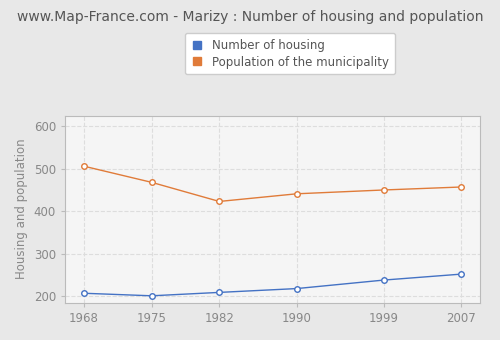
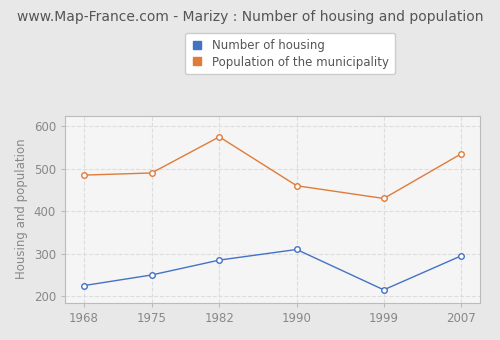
Number of housing/1968: 207 -> 225
Population of the municipality/1968: 506 -> 485
Number of housing/1975: 201 -> 250
Population of the municipality/1975: 468 -> 490
Number of housing/1982: 209 -> 285
Population of the municipality/1982: 423 -> 575
Number of housing/1990: 218 -> 310
Population of the municipality/1990: 441 -> 460
Number of housing/1999: 238 -> 215
Population of the municipality/1999: 450 -> 430
Number of housing/2007: 252 -> 295
Population of the municipality/2007: 457 -> 535
